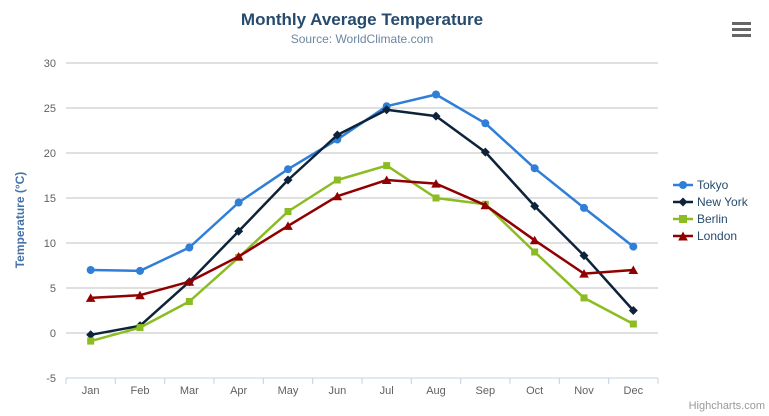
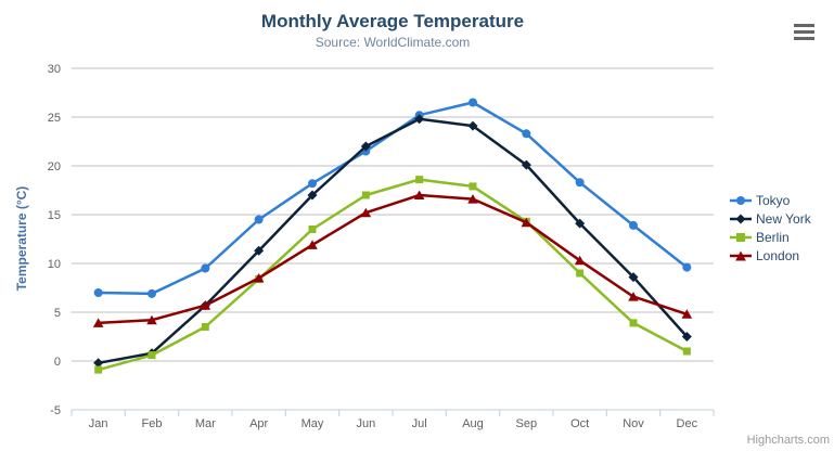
Berlin/Aug: 15 -> 18
London/Dec: 7 -> 5
